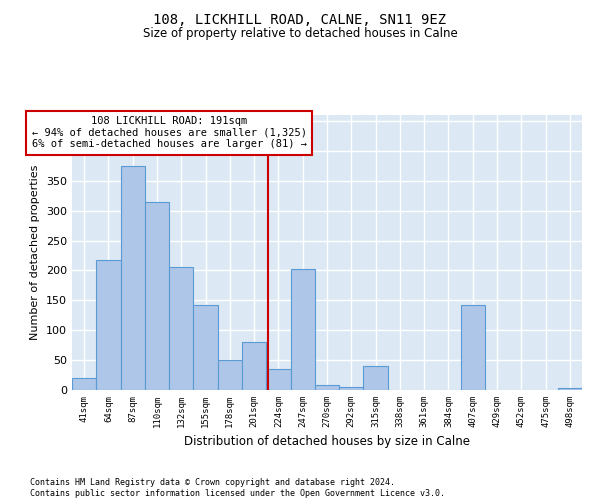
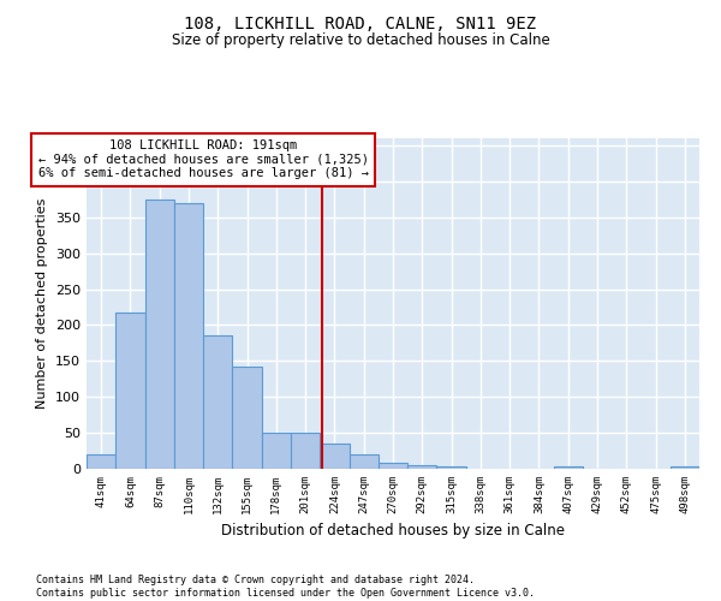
110sqm: 314 -> 370
132sqm: 206 -> 185
201sqm: 80 -> 50
247sqm: 202 -> 20
315sqm: 40 -> 3
407sqm: 142 -> 3
